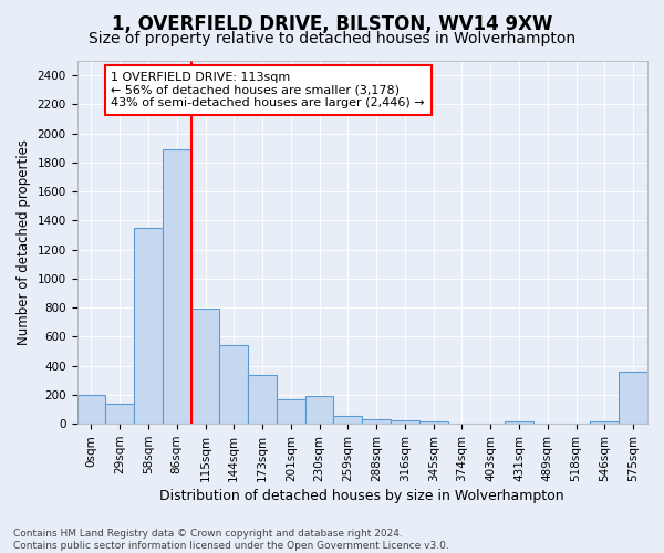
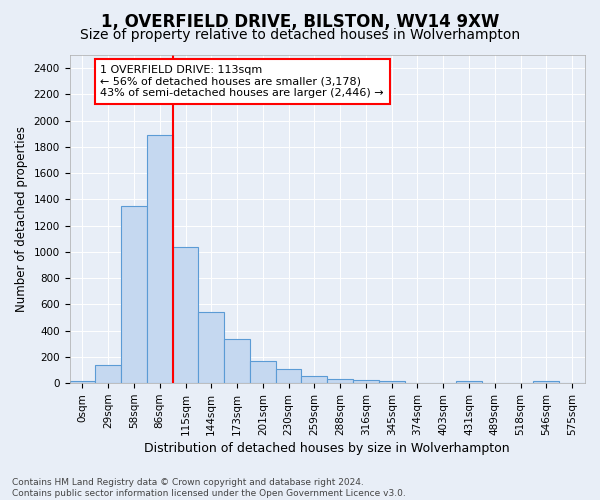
0sqm: 200 -> 20
115sqm: 790 -> 1040
230sqm: 190 -> 110
575sqm: 360 -> 0
